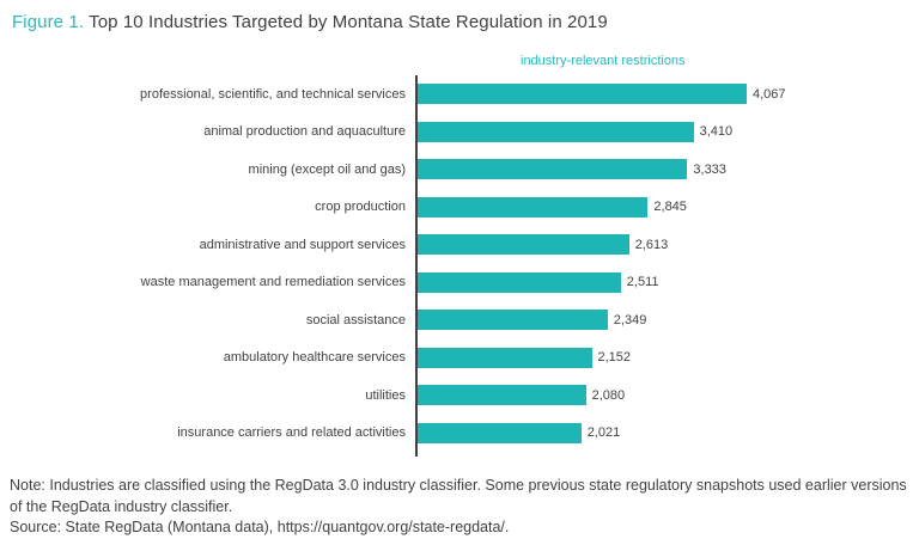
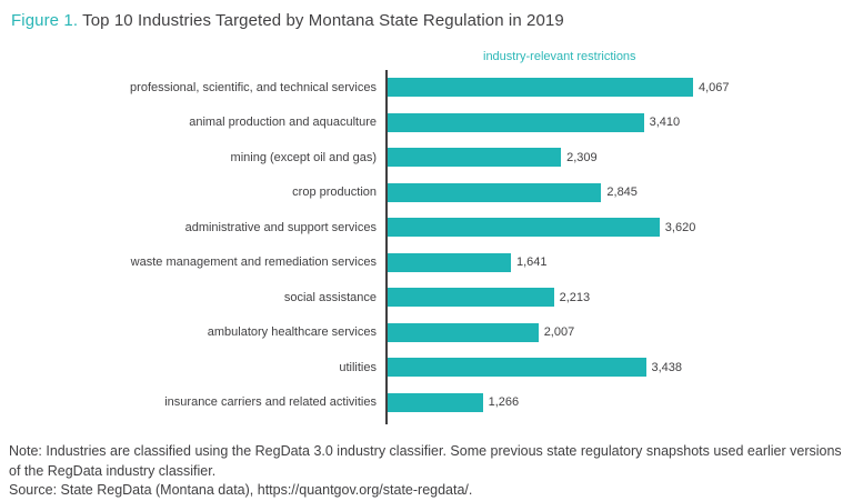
mining (except oil and gas): 3,333 -> 2,309
administrative and support services: 2,613 -> 3,620
waste management and remediation services: 2,511 -> 1,641
social assistance: 2,349 -> 2,213
ambulatory healthcare services: 2,152 -> 2,007
utilities: 2,080 -> 3,438
insurance carriers and related activities: 2,021 -> 1,266
